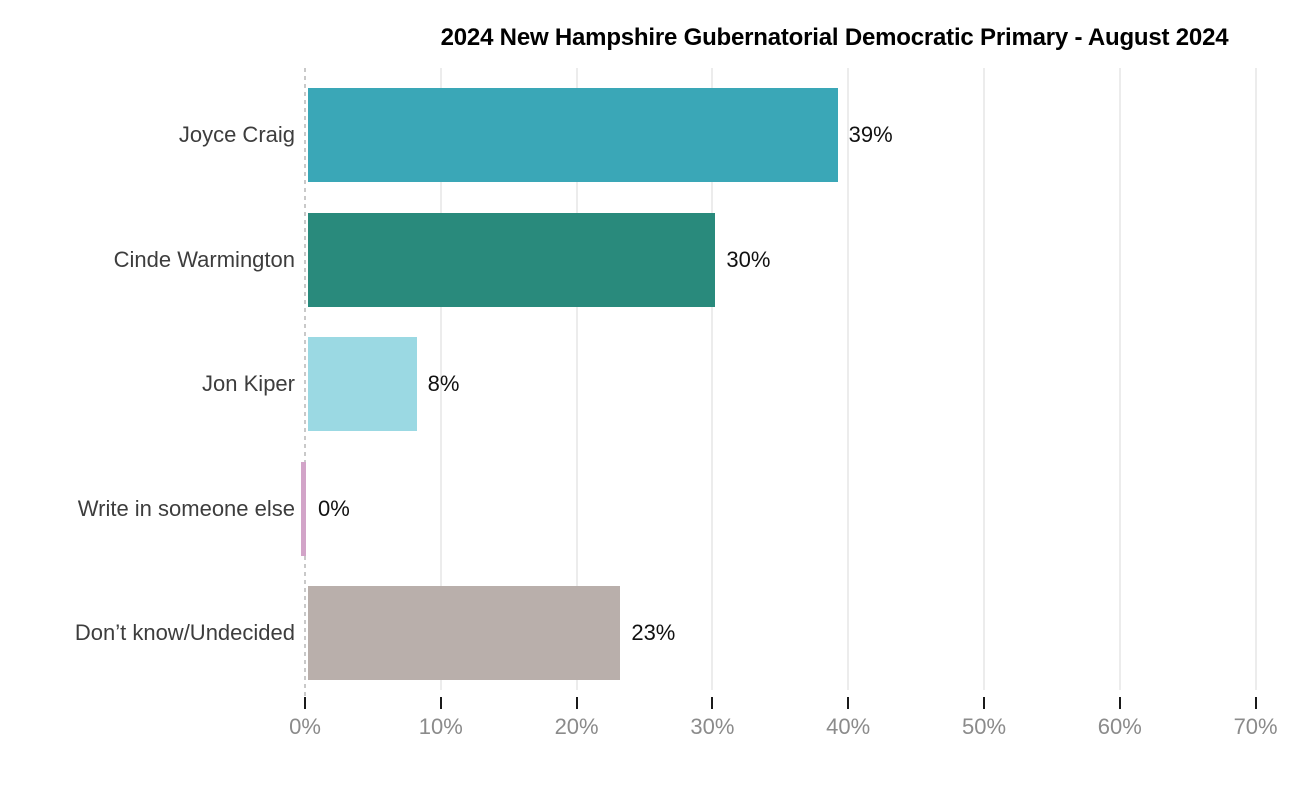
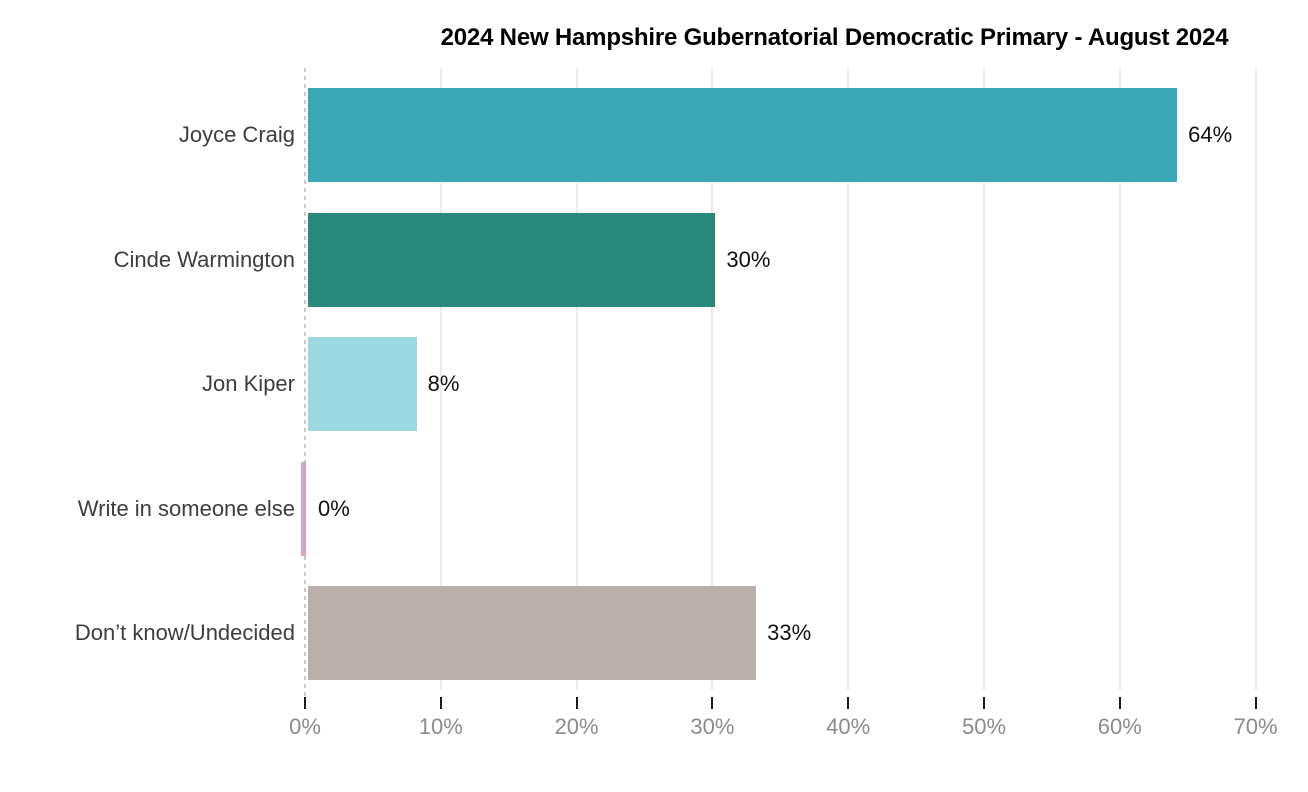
Joyce Craig: 39% -> 64%
Don’t know/Undecided: 23% -> 33%
